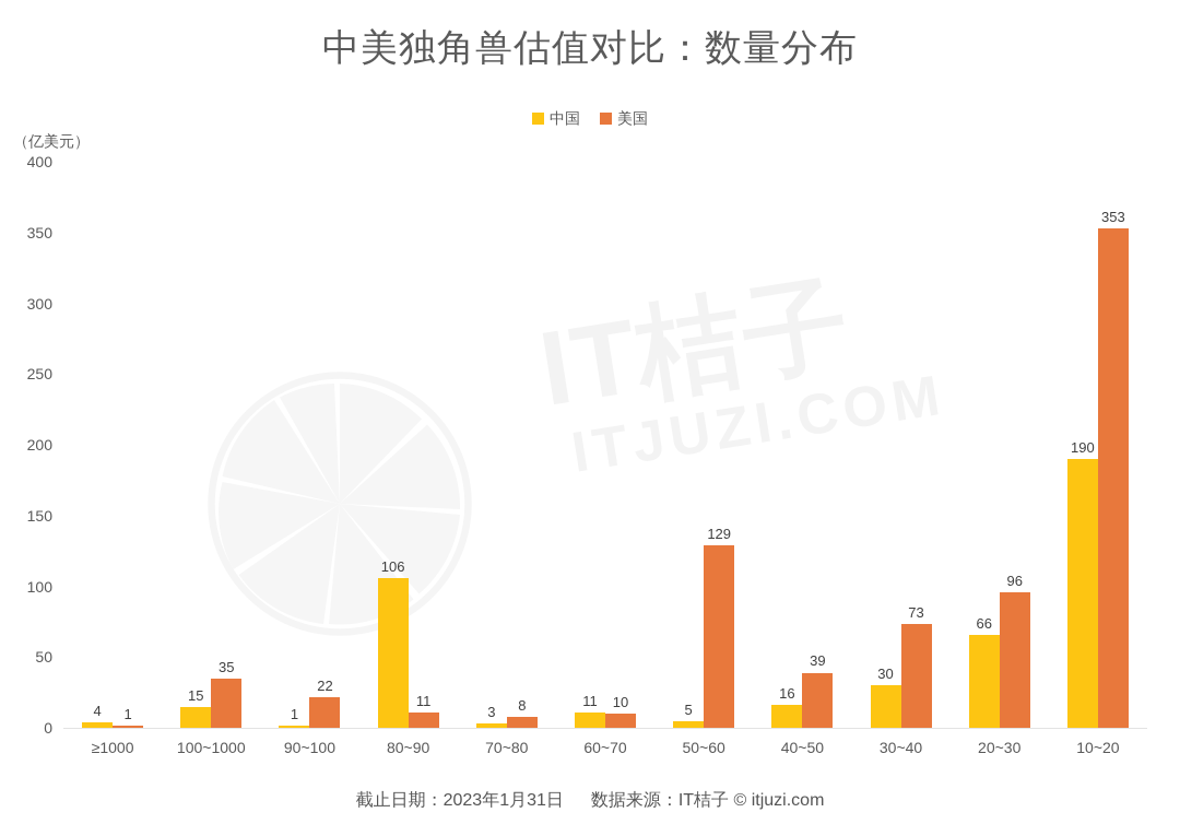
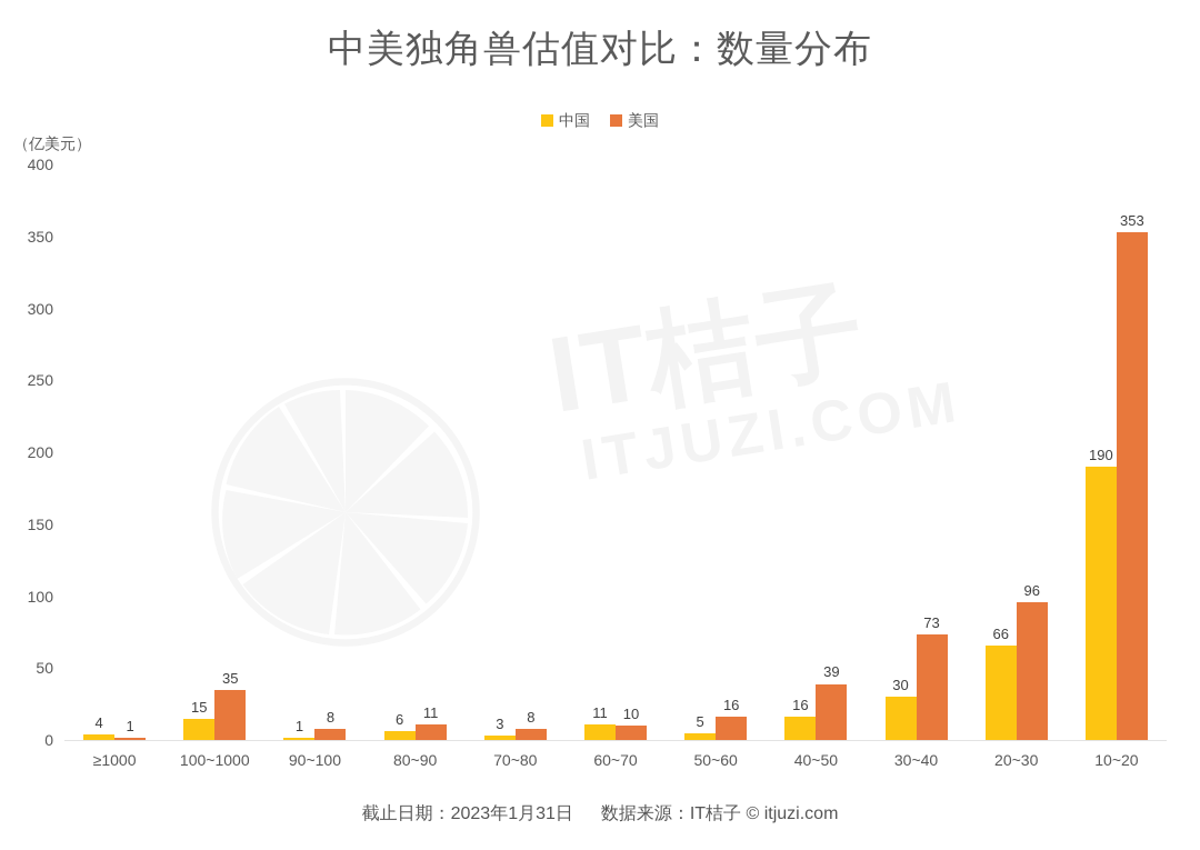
美国/90~100: 22 -> 8
中国/80~90: 106 -> 6
美国/50~60: 129 -> 16
